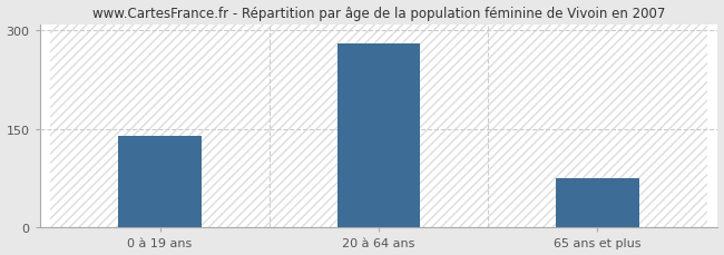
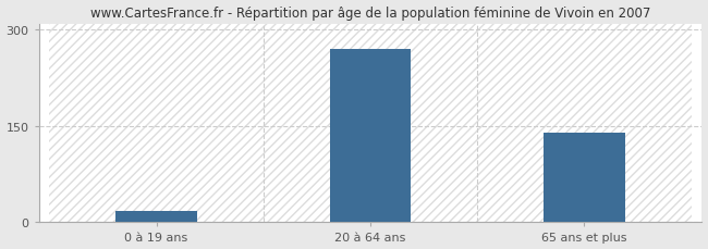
0 à 19 ans: 140 -> 18
20 à 64 ans: 281 -> 270
65 ans et plus: 75 -> 140
